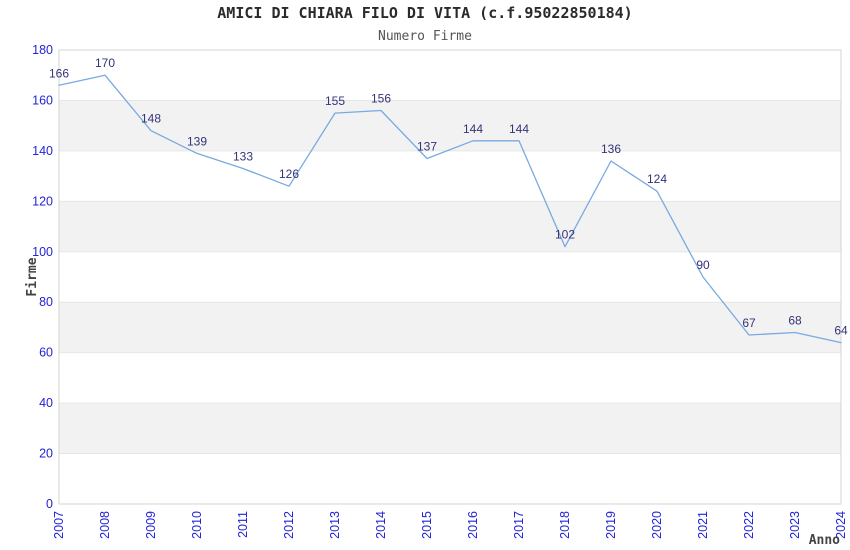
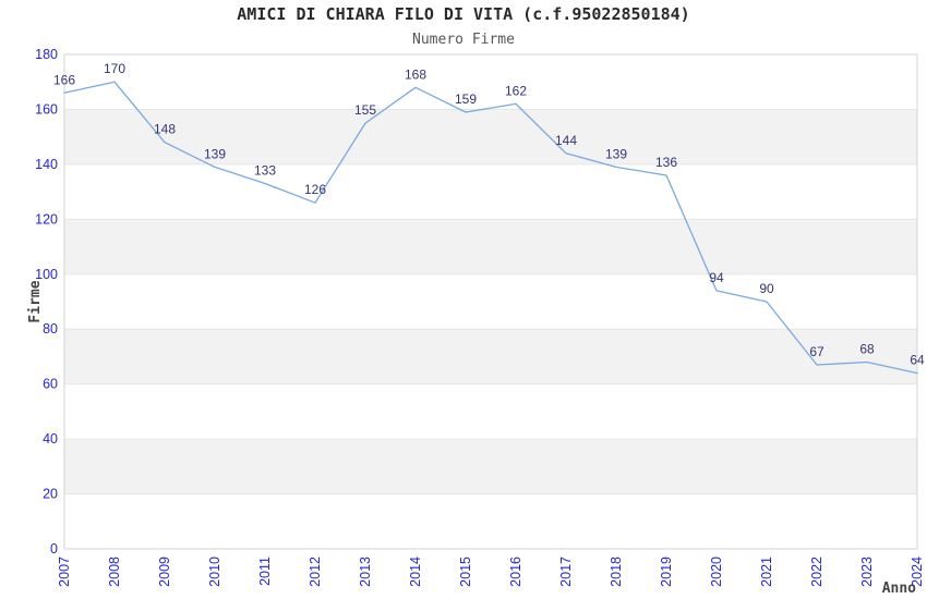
2014: 156 -> 168
2015: 137 -> 159
2016: 144 -> 162
2018: 102 -> 139
2020: 124 -> 94
